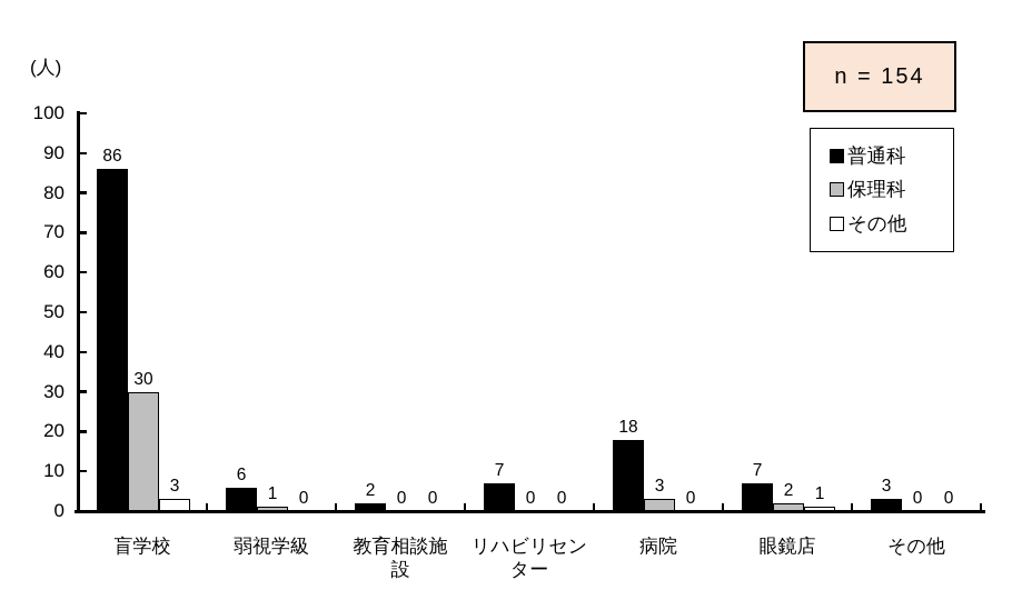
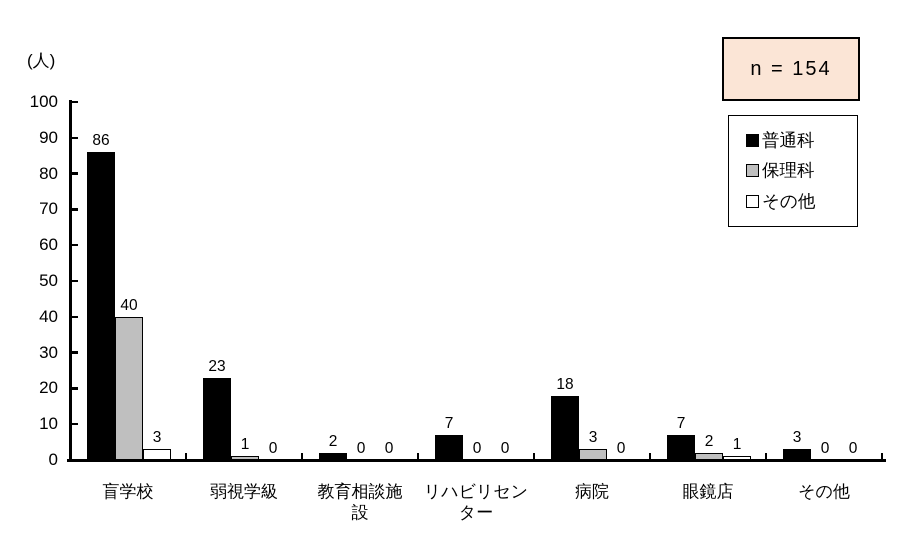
保理科/盲学校: 30 -> 40
普通科/弱視学級: 6 -> 23
